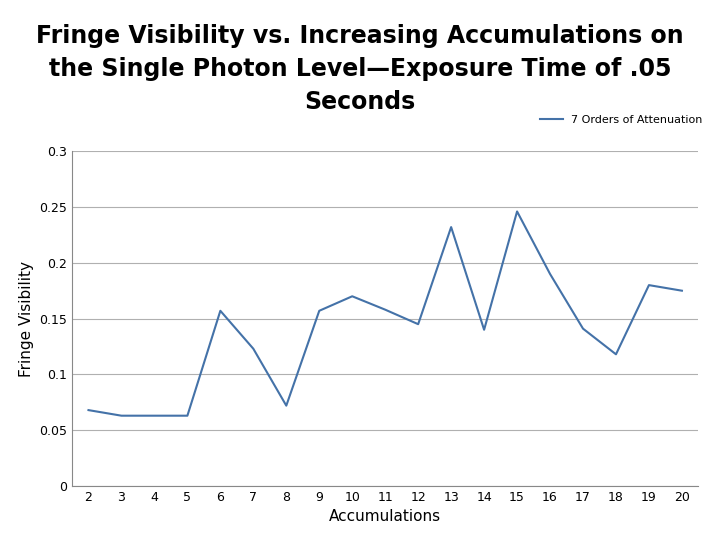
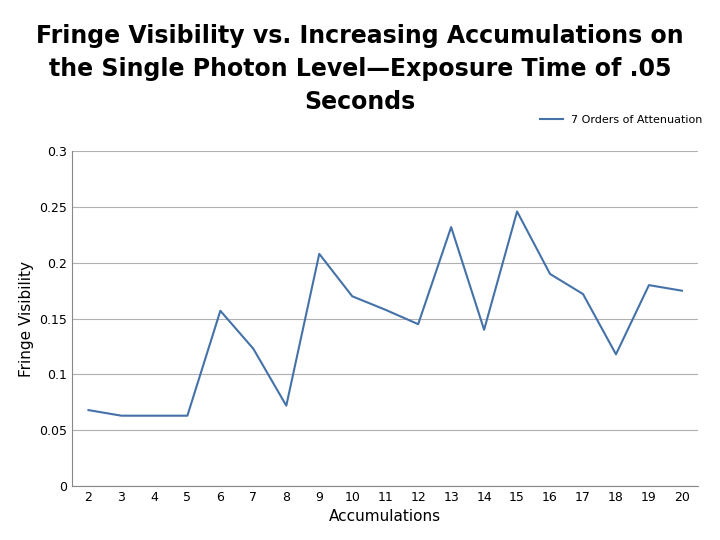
9: 0.157 -> 0.208
17: 0.141 -> 0.172
